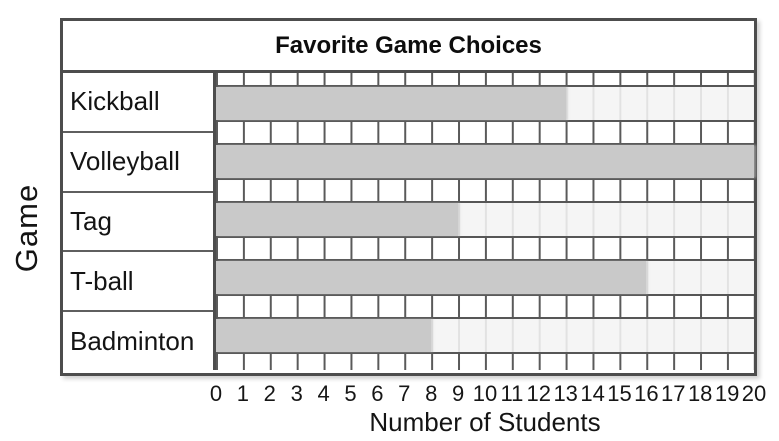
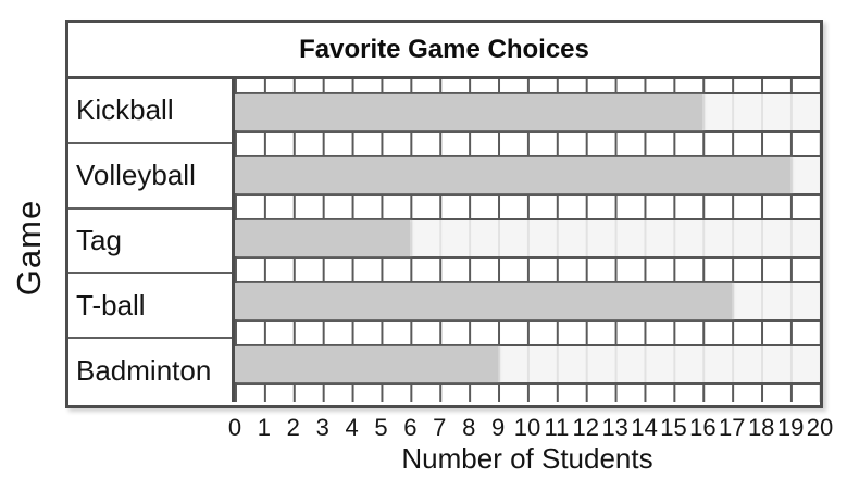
Kickball: 13 -> 16
Volleyball: 20 -> 19
Tag: 9 -> 6
T-ball: 16 -> 17
Badminton: 8 -> 9
